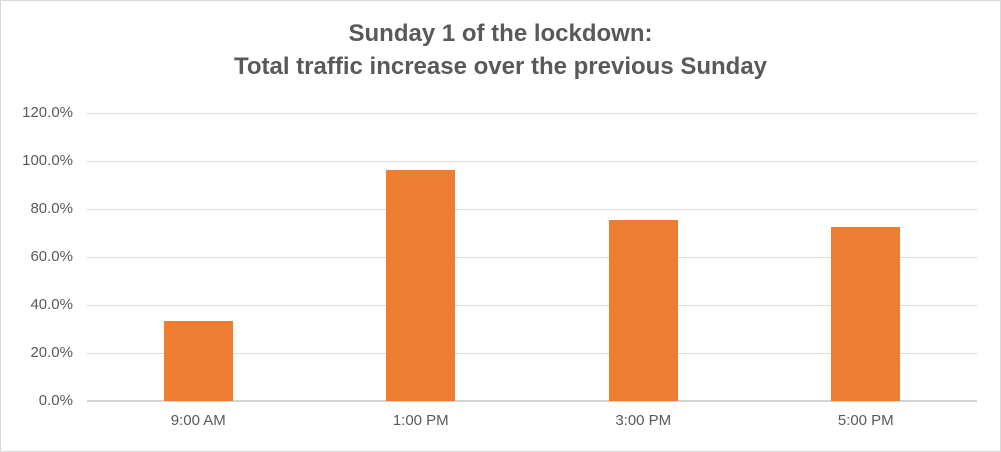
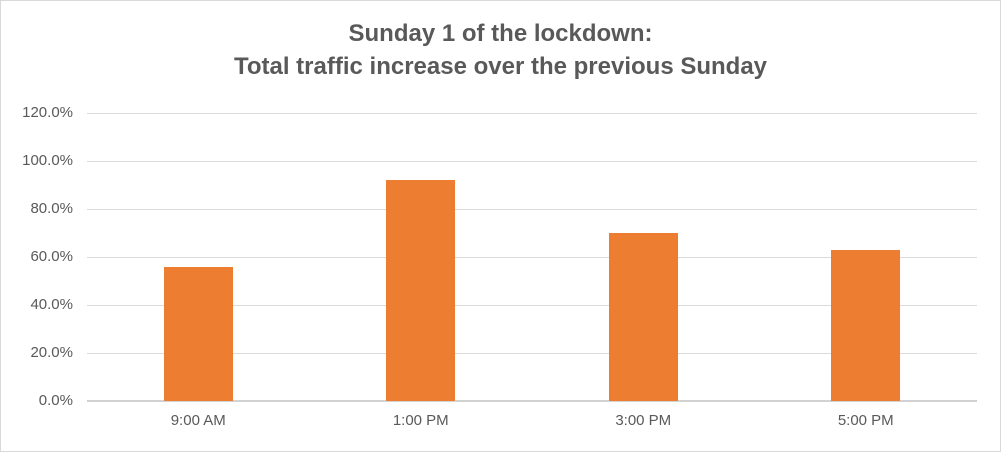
9:00 AM: 34% -> 56%
1:00 PM: 96% -> 92%
3:00 PM: 76% -> 70%
5:00 PM: 72% -> 63%
